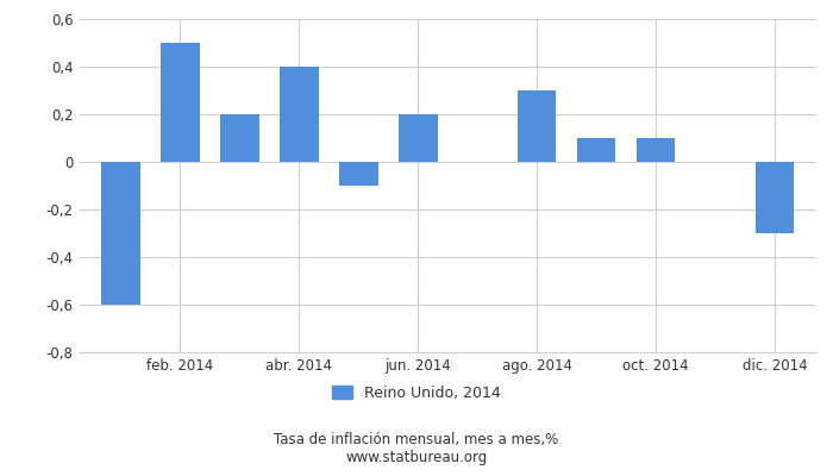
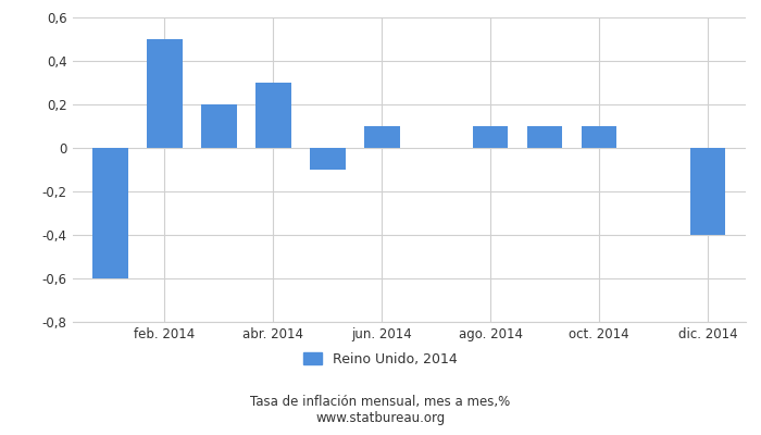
abr. 2014: 0,4 -> 0,3
jun. 2014: 0,2 -> 0,1
ago. 2014: 0,3 -> 0,1
dic. 2014: -0,3 -> -0,4
